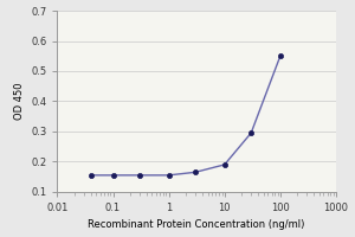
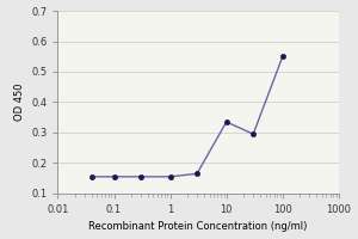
10: 0.190 -> 0.335
